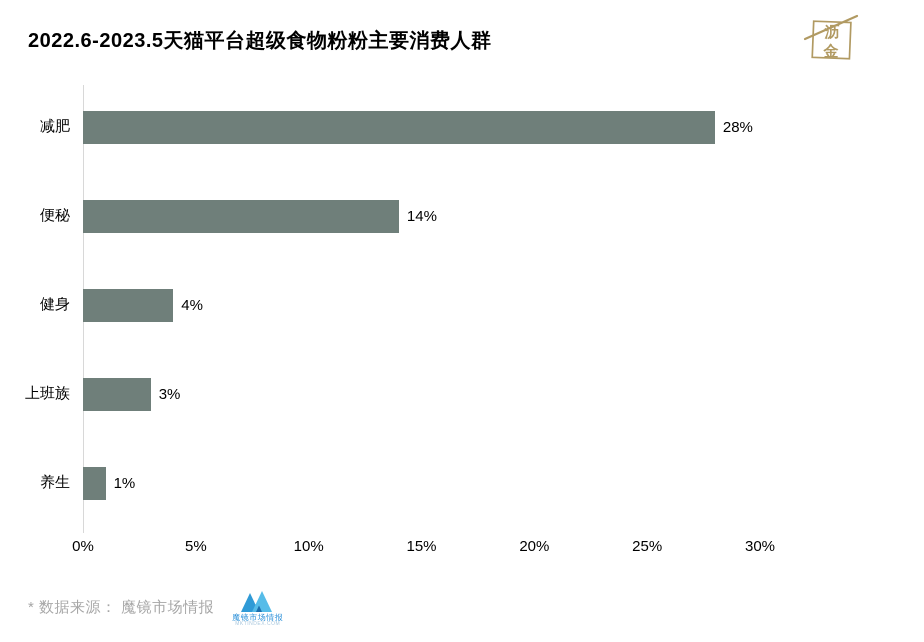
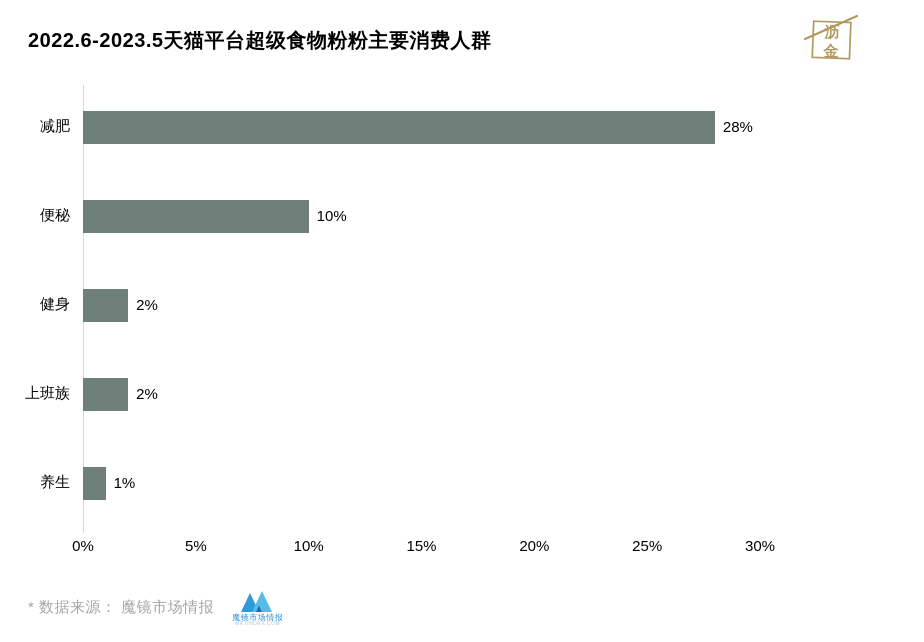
便秘: 14% -> 10%
健身: 4% -> 2%
上班族: 3% -> 2%
